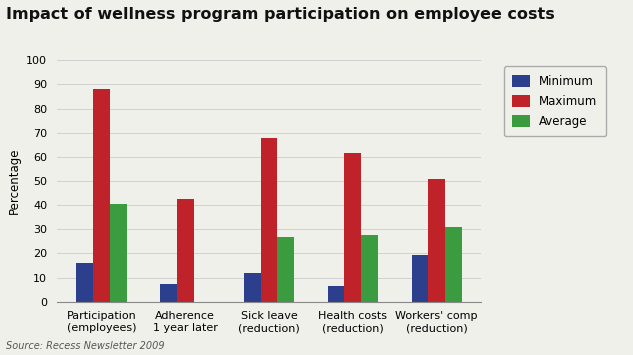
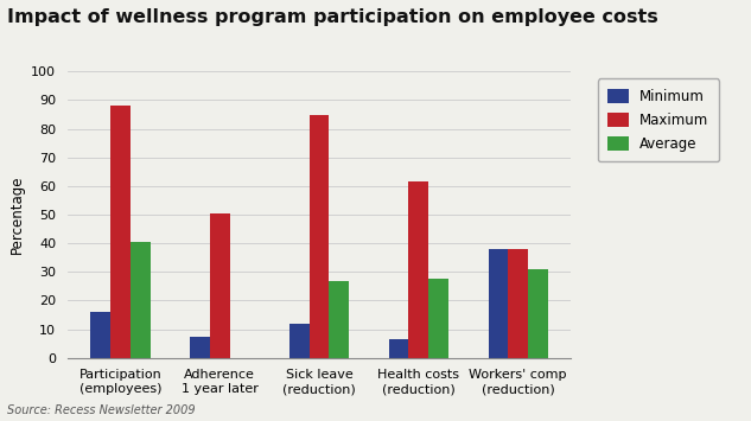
Maximum/Adherence 1 year later: 42.5 -> 50.5
Maximum/Sick leave (reduction): 68.0 -> 85.0
Minimum/Workers' comp (reduction): 19.5 -> 38.0
Maximum/Workers' comp (reduction): 51.0 -> 38.0
